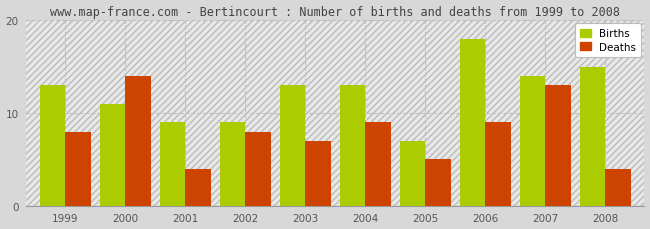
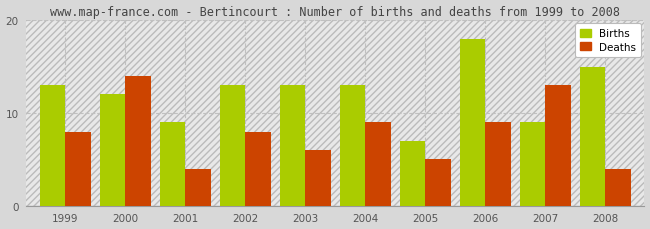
Births/2000: 11 -> 12
Births/2002: 9 -> 13
Deaths/2003: 7 -> 6
Births/2007: 14 -> 9
